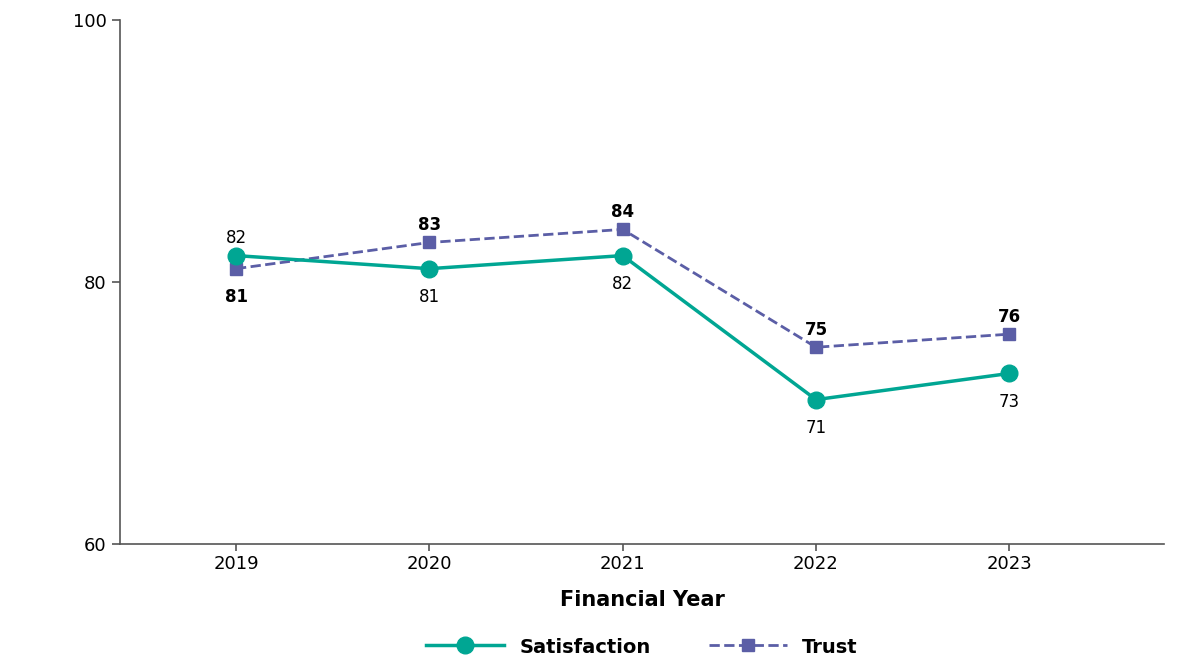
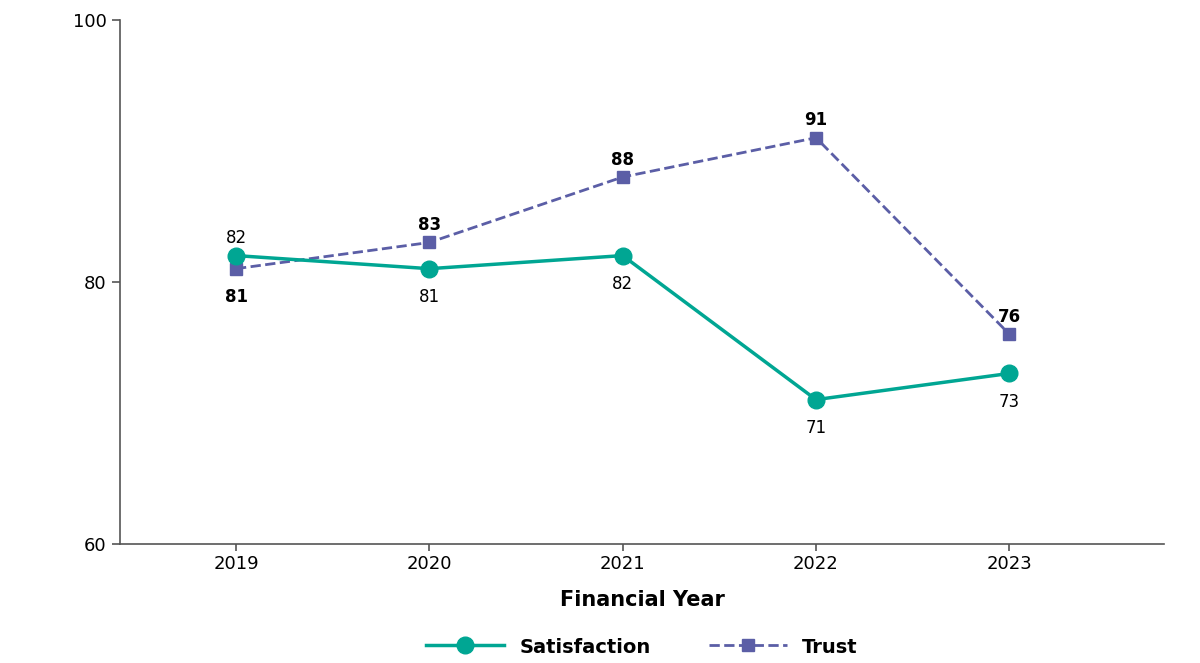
Trust/2021: 84 -> 88
Trust/2022: 75 -> 91
